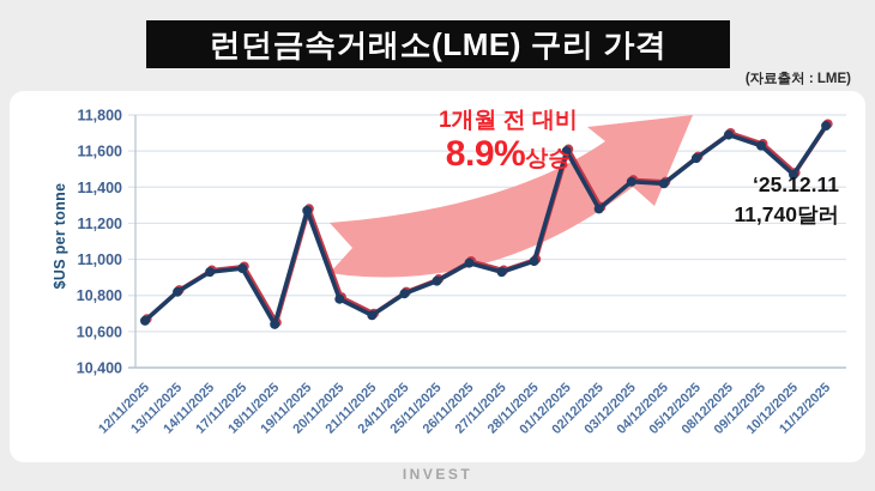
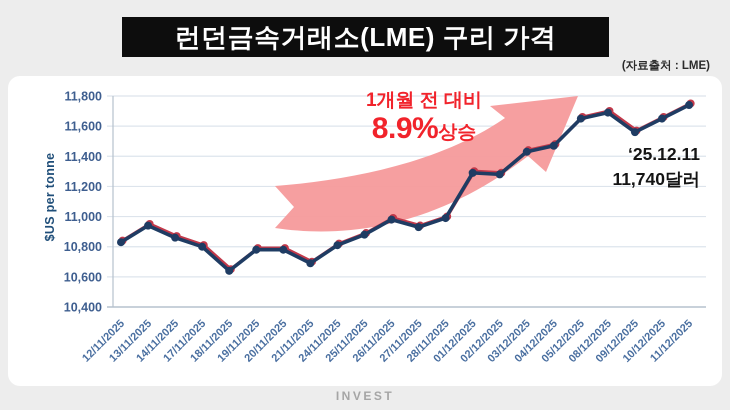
12/11/2025: 10660 -> 10830
13/11/2025: 10820 -> 10940
14/11/2025: 10930 -> 10860
17/11/2025: 10950 -> 10800
19/11/2025: 11270 -> 10780
01/12/2025: 11600 -> 11290
04/12/2025: 11420 -> 11470
05/12/2025: 11560 -> 11650
09/12/2025: 11630 -> 11560
10/12/2025: 11470 -> 11650
